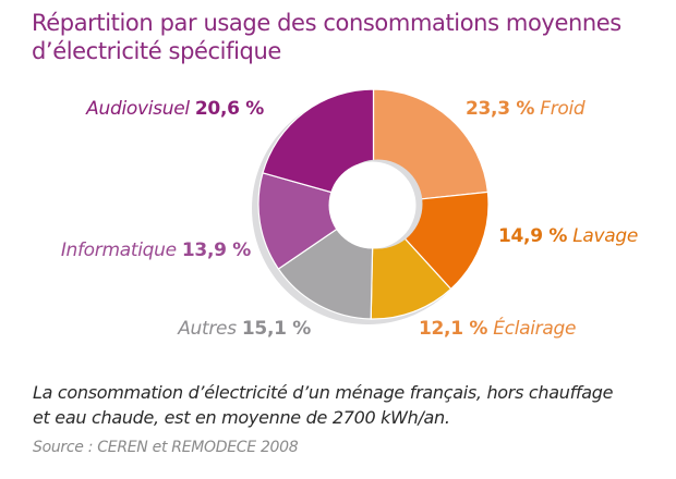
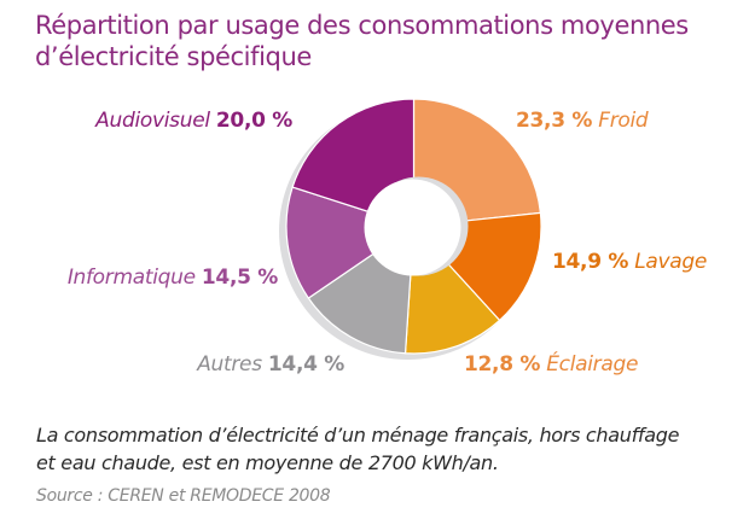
Éclairage: 12,1 -> 12,8
Autres: 15,1 -> 14,4
Informatique: 13,9 -> 14,5
Audiovisuel: 20,6 -> 20,0
